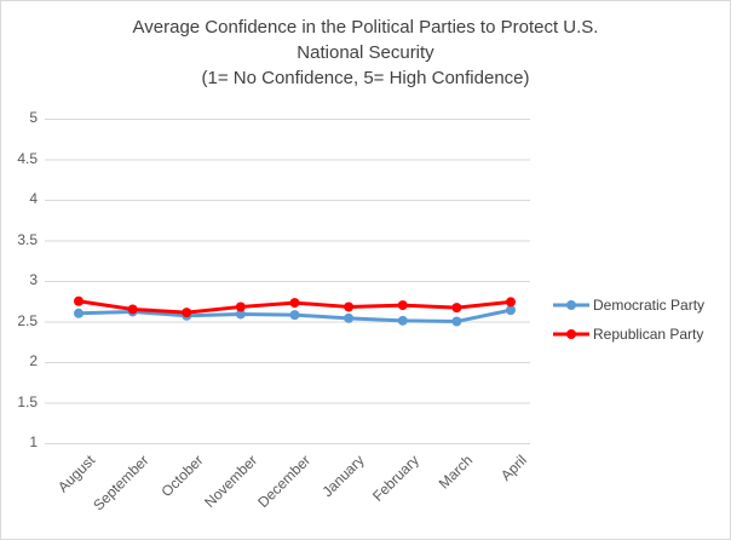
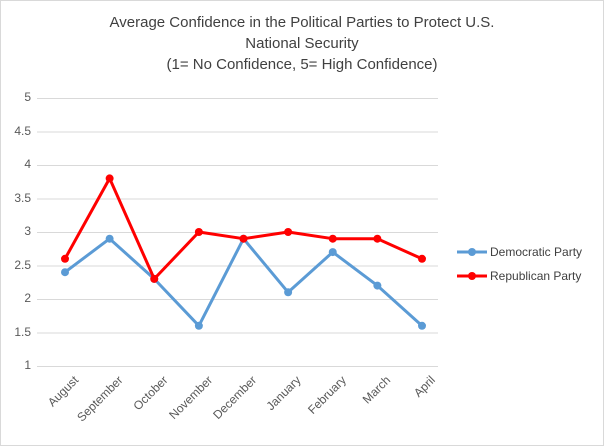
Democratic Party/August: 2.6 -> 2.4
Republican Party/August: 2.8 -> 2.6
Democratic Party/September: 2.6 -> 2.9
Republican Party/September: 2.6 -> 3.8
Democratic Party/October: 2.6 -> 2.3
Republican Party/October: 2.6 -> 2.3
Democratic Party/November: 2.6 -> 1.6
Republican Party/November: 2.7 -> 3.0
Democratic Party/December: 2.6 -> 2.9
Republican Party/December: 2.7 -> 2.9
Democratic Party/January: 2.5 -> 2.1
Republican Party/January: 2.7 -> 3.0
Democratic Party/February: 2.5 -> 2.7
Republican Party/February: 2.7 -> 2.9
Democratic Party/March: 2.5 -> 2.2
Republican Party/March: 2.7 -> 2.9
Democratic Party/April: 2.6 -> 1.6
Republican Party/April: 2.7 -> 2.6
